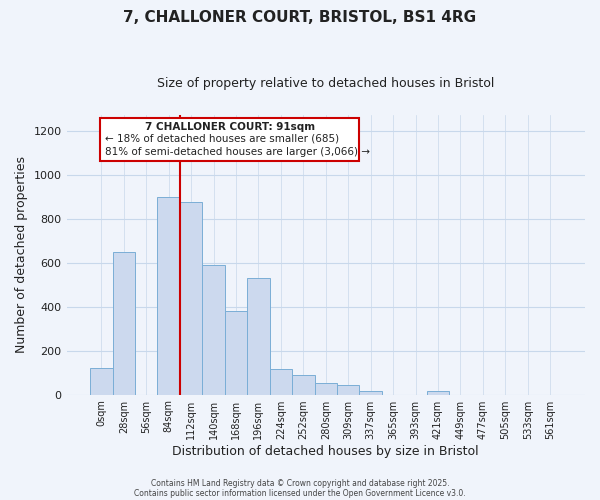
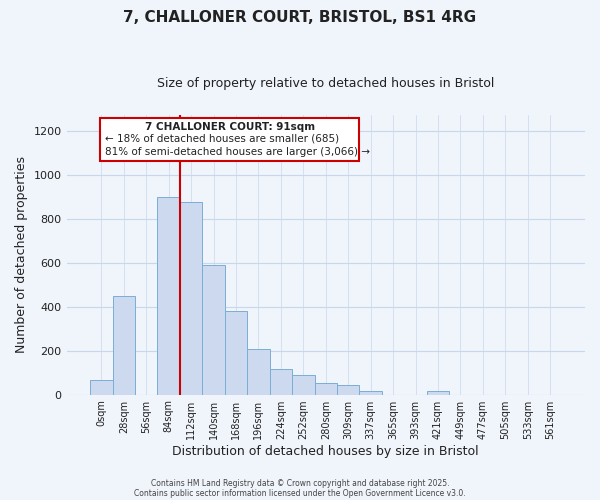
0sqm: 120 -> 65
28sqm: 650 -> 450
196sqm: 530 -> 205
